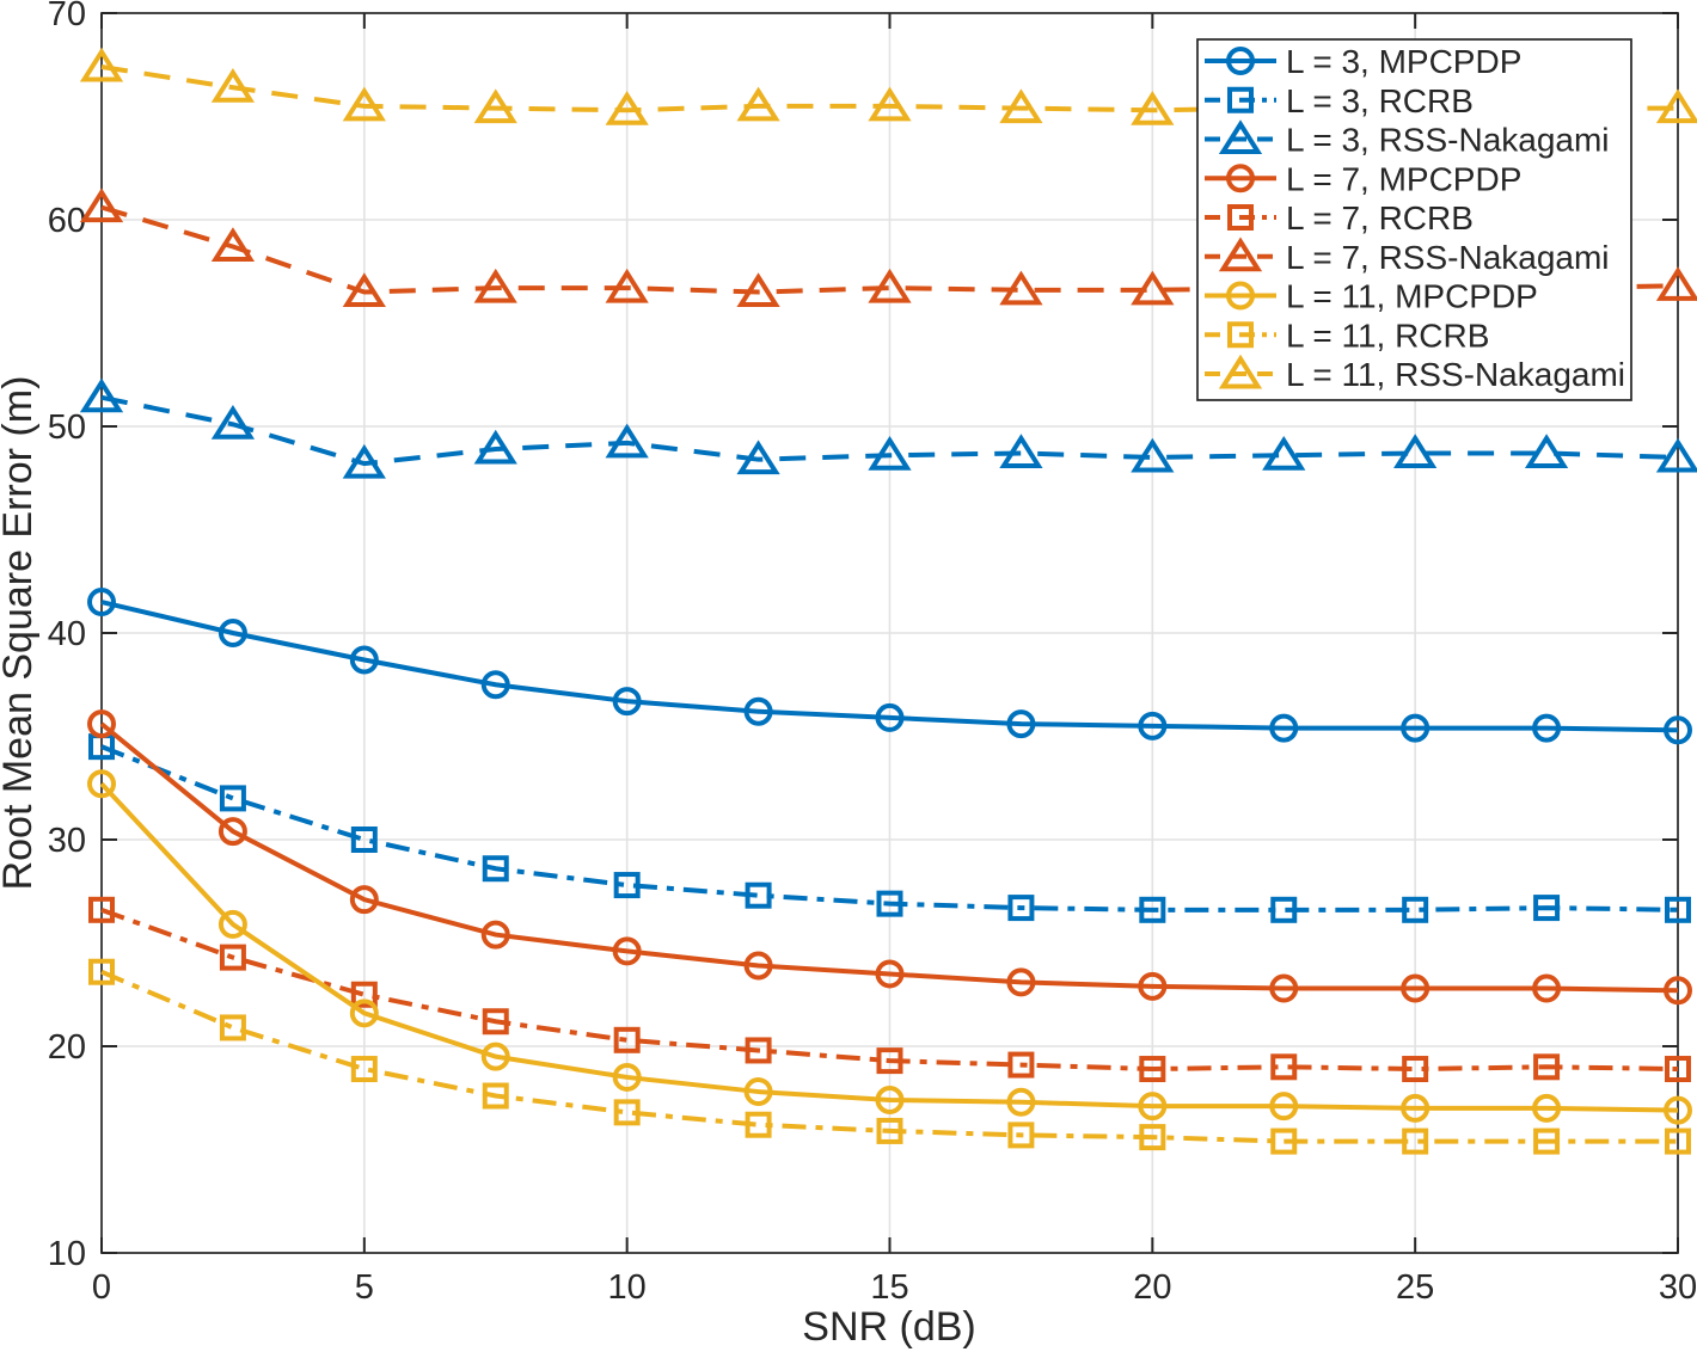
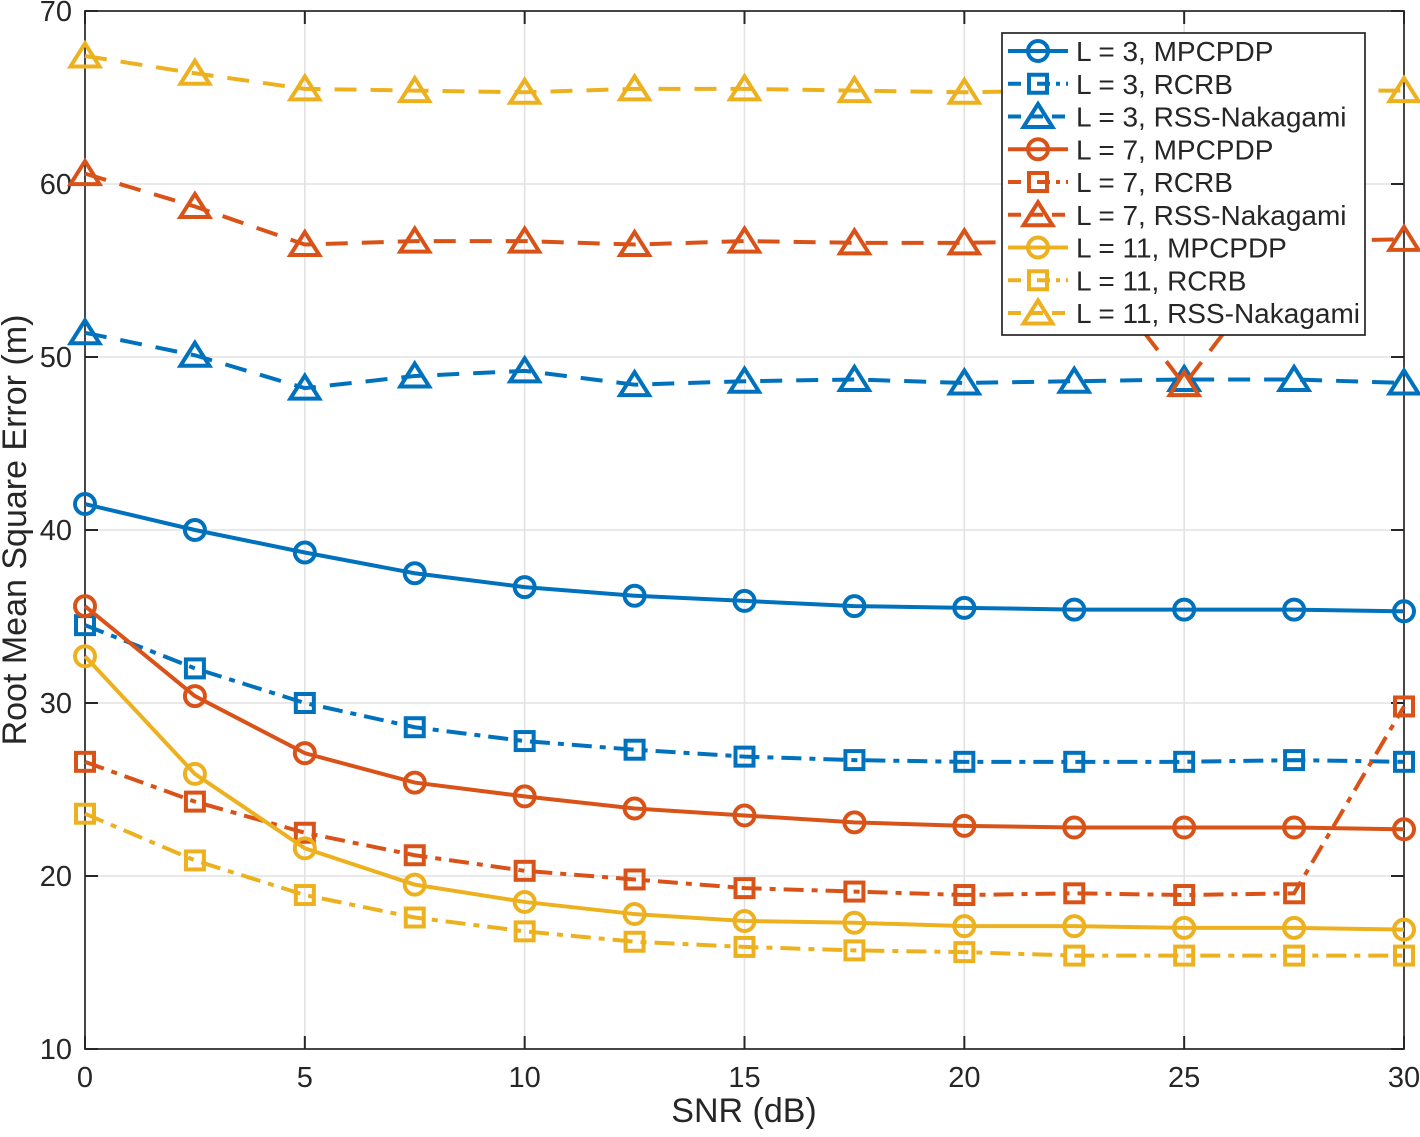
L = 7, RSS-Nakagami/25: 56.7 -> 48.4
L = 7, RCRB/30: 18.9 -> 29.8
